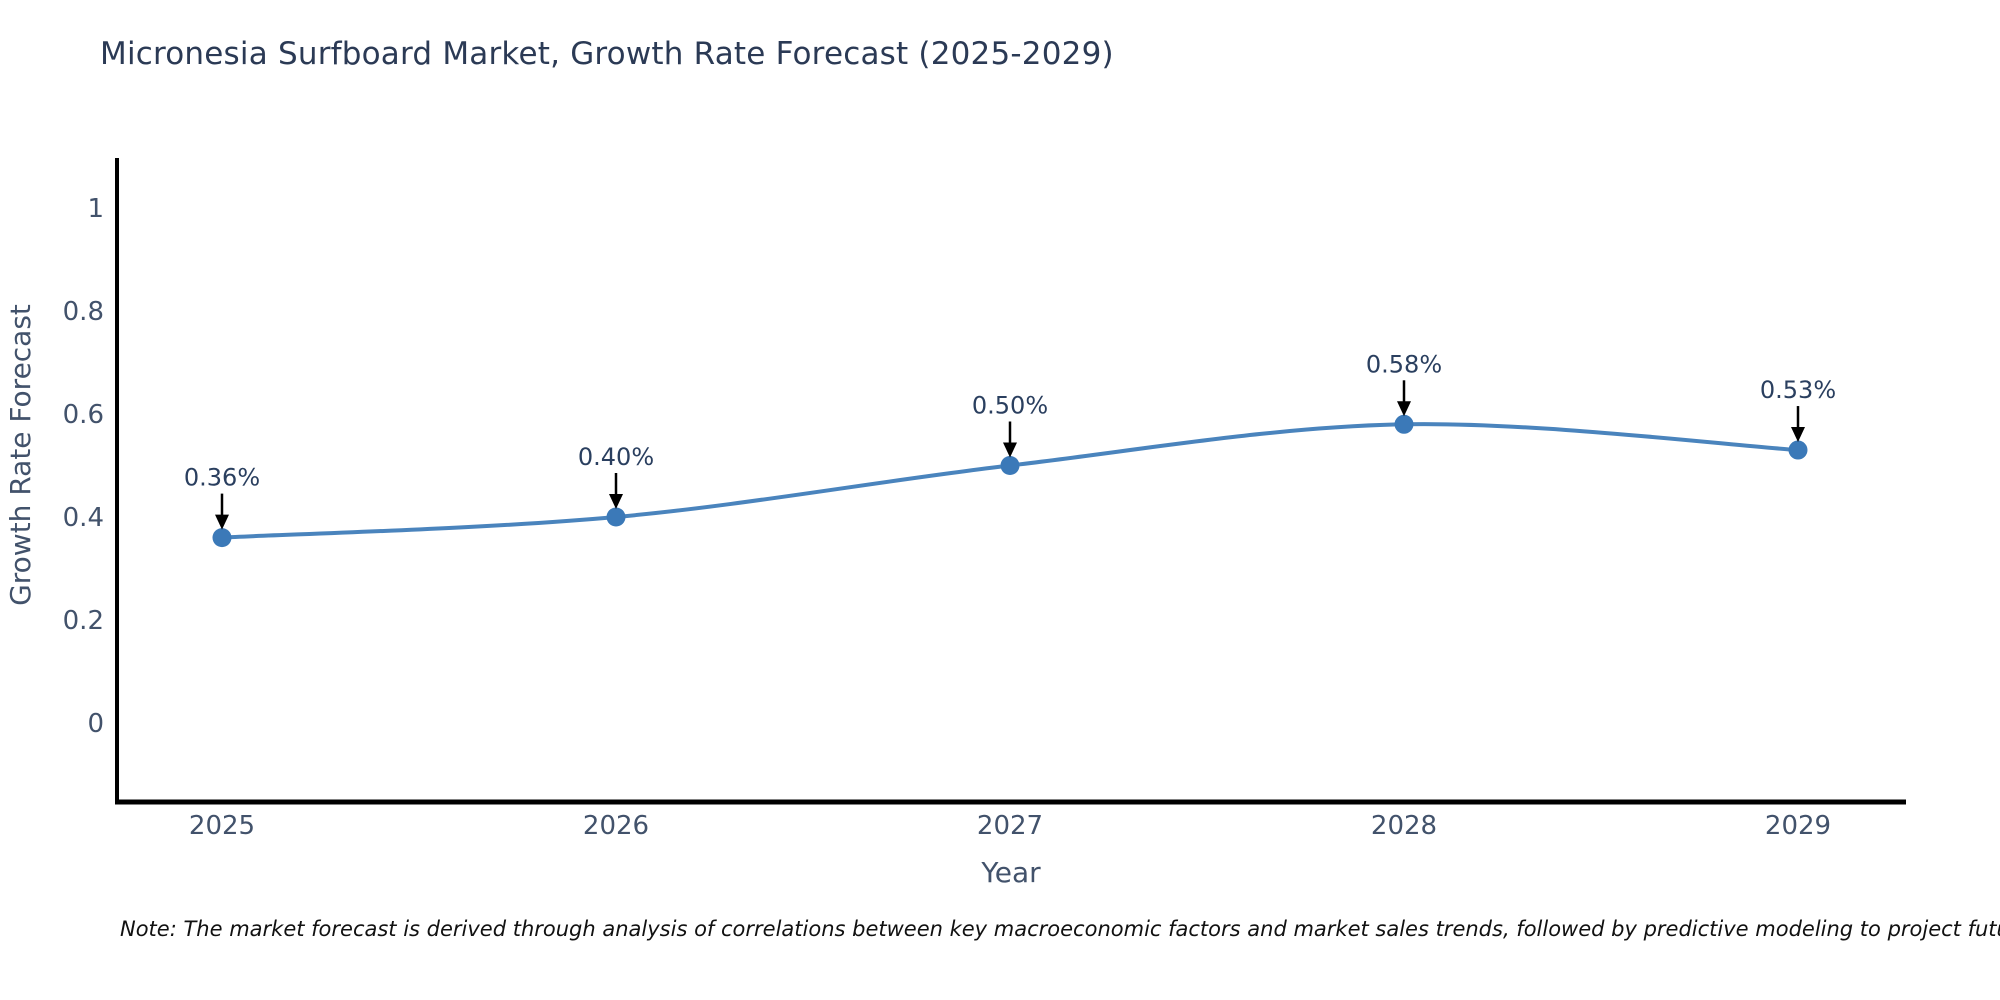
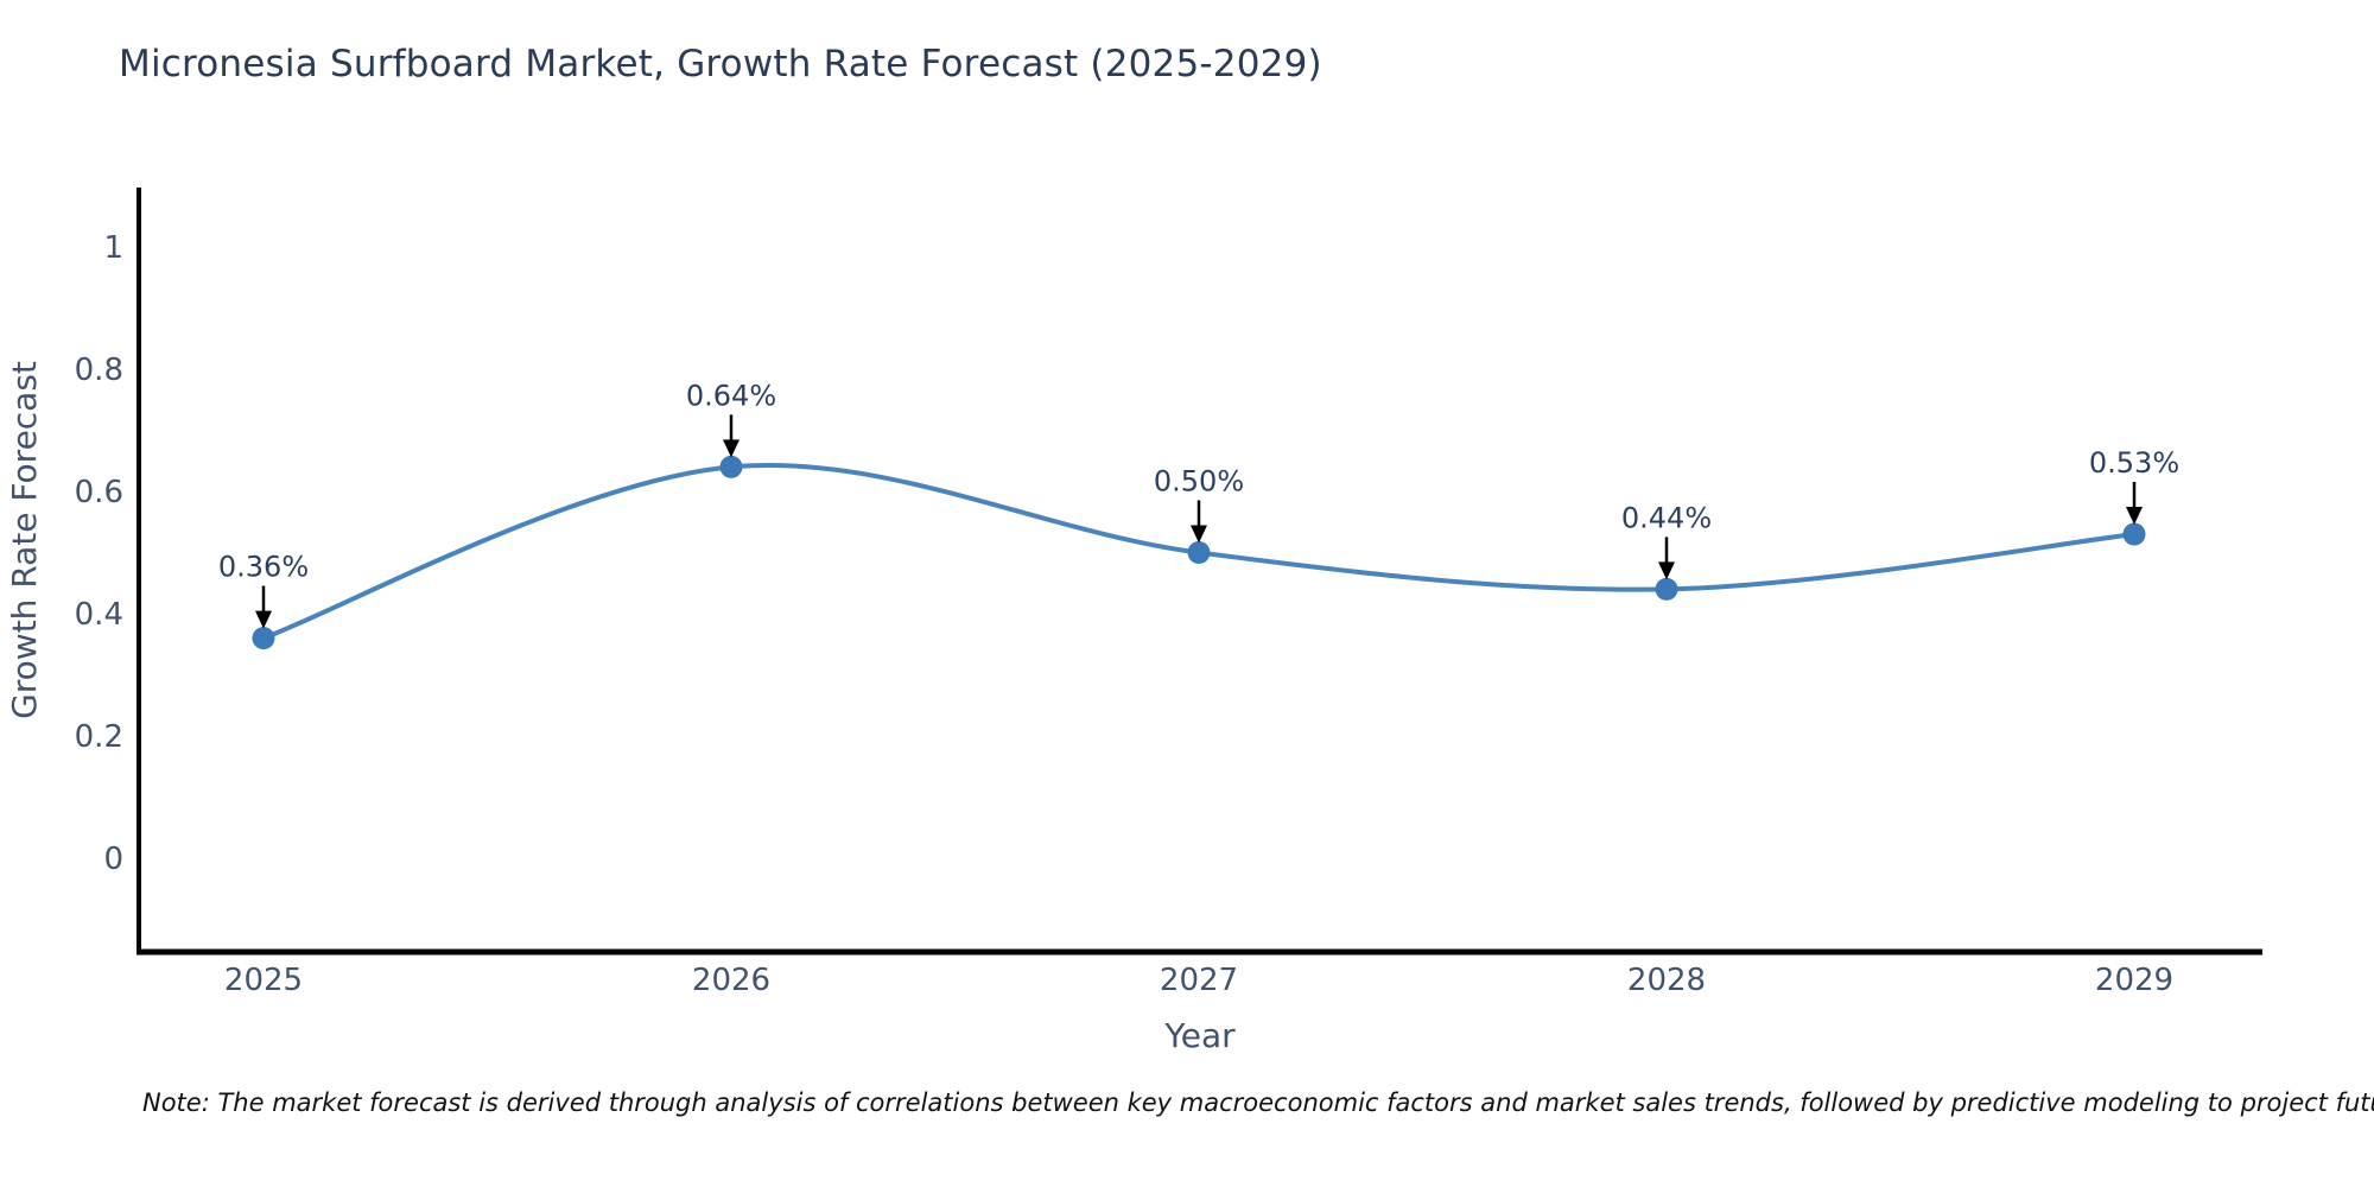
2026: 0.40% -> 0.64%
2028: 0.58% -> 0.44%
